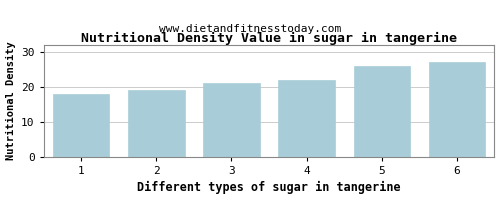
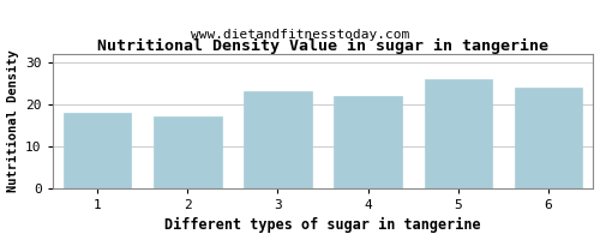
2: 19 -> 17
3: 21 -> 23
6: 27 -> 24
